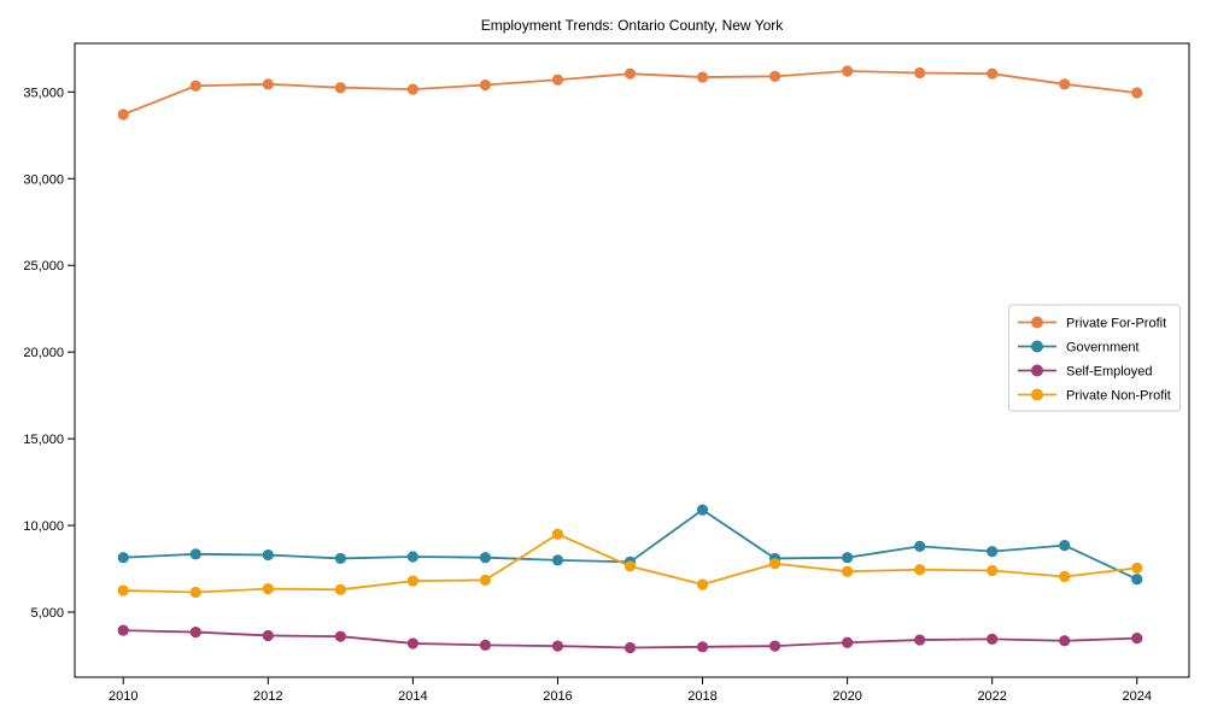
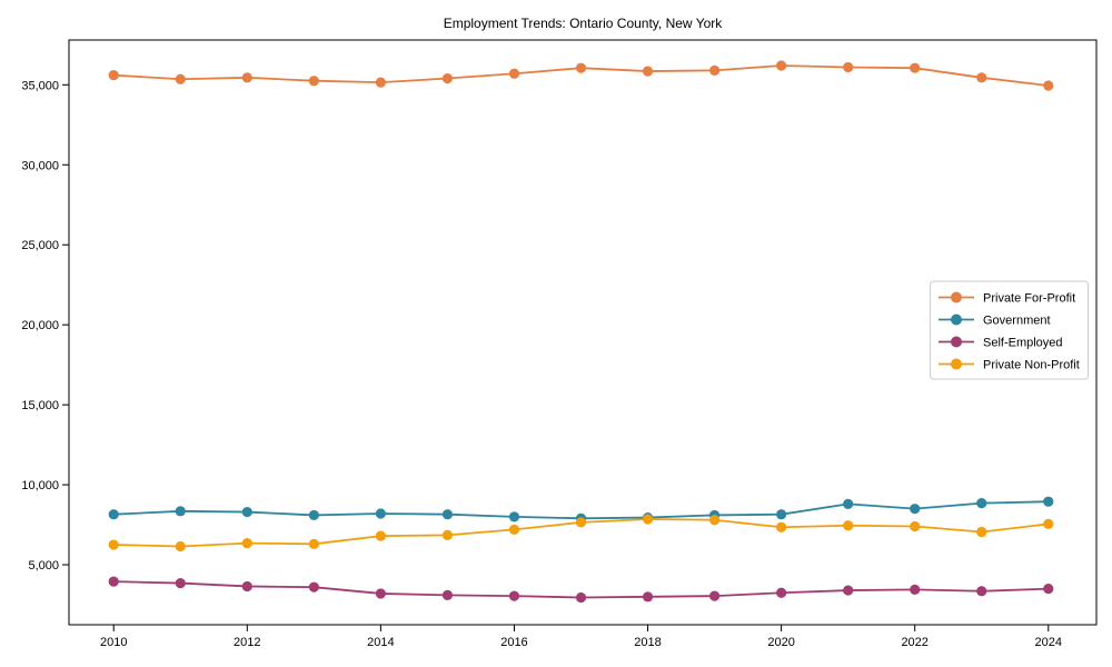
Private For-Profit/2010: 33700 -> 35600
Private Non-Profit/2016: 9500 -> 7200
Government/2018: 10900 -> 8000
Private Non-Profit/2018: 6600 -> 7800
Government/2024: 6900 -> 9000
